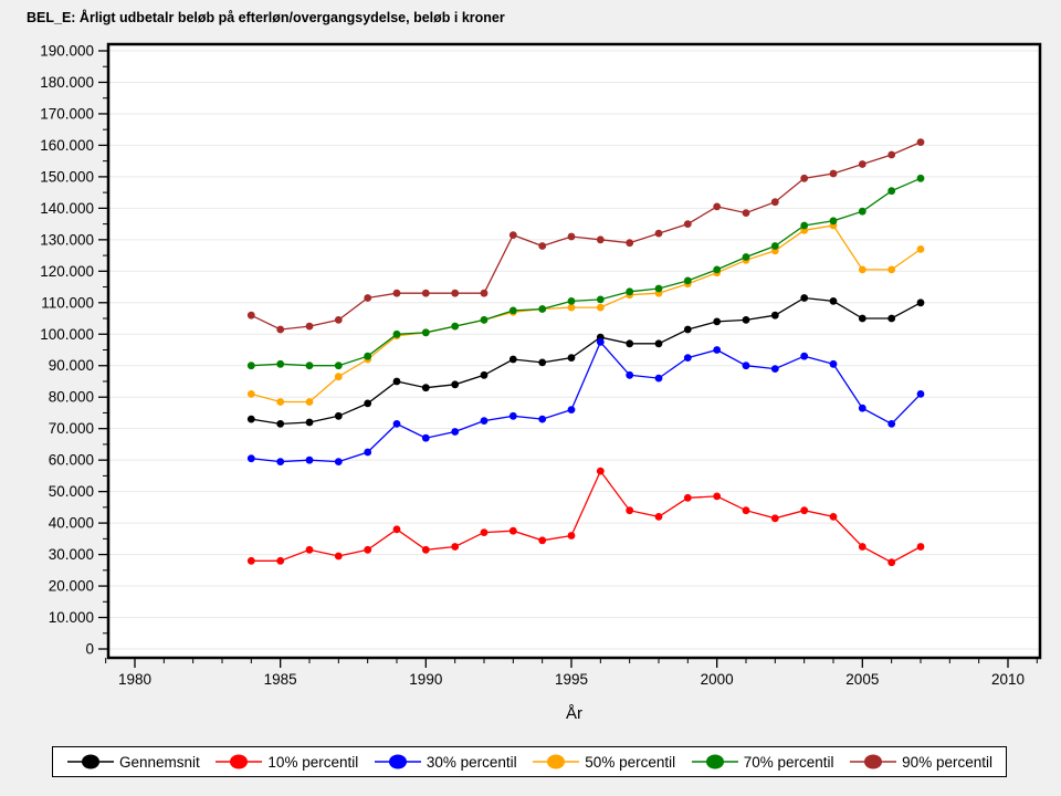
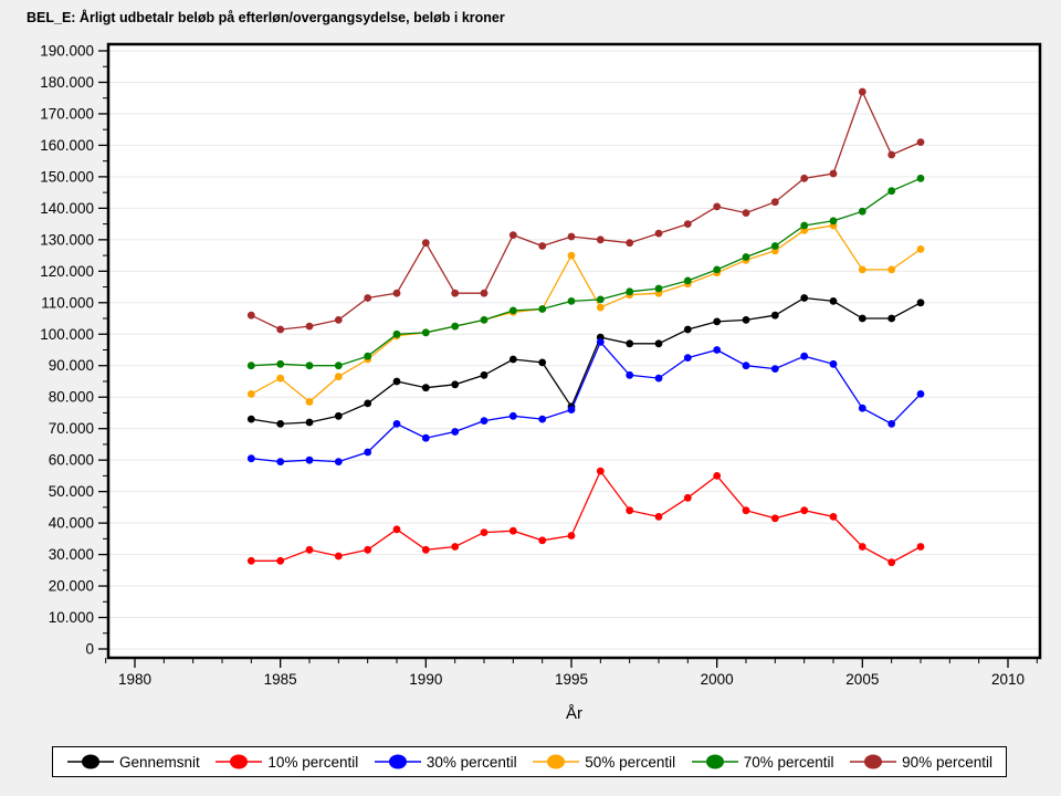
50% percentil/1985: 78000 -> 86000
90% percentil/1990: 113000 -> 129000
Gennemsnit/1995: 92000 -> 77000
50% percentil/1995: 108000 -> 125000
10% percentil/2000: 48000 -> 55000
90% percentil/2005: 154000 -> 177000
